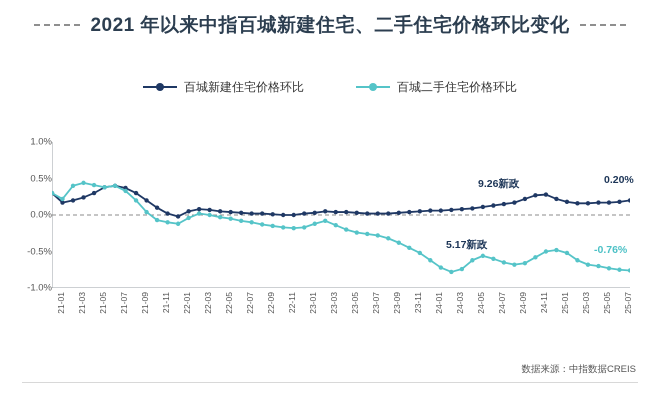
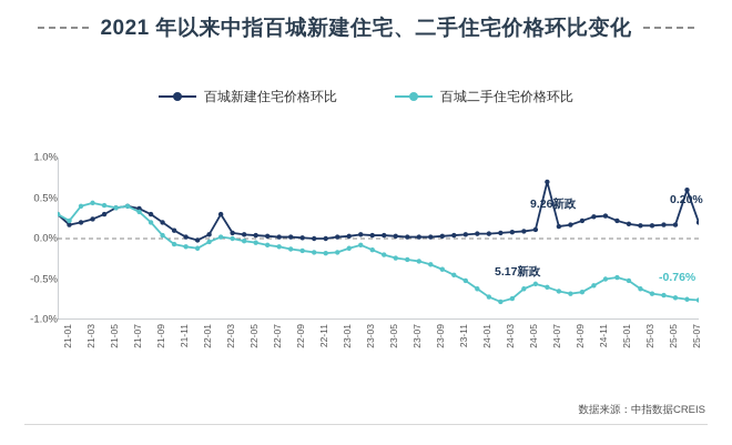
百城新建住宅价格环比/22-03: 0.1% -> 0.3%
百城新建住宅价格环比/24-07: 0.1% -> 0.7%
百城新建住宅价格环比/25-07: 0.2% -> 0.6%
